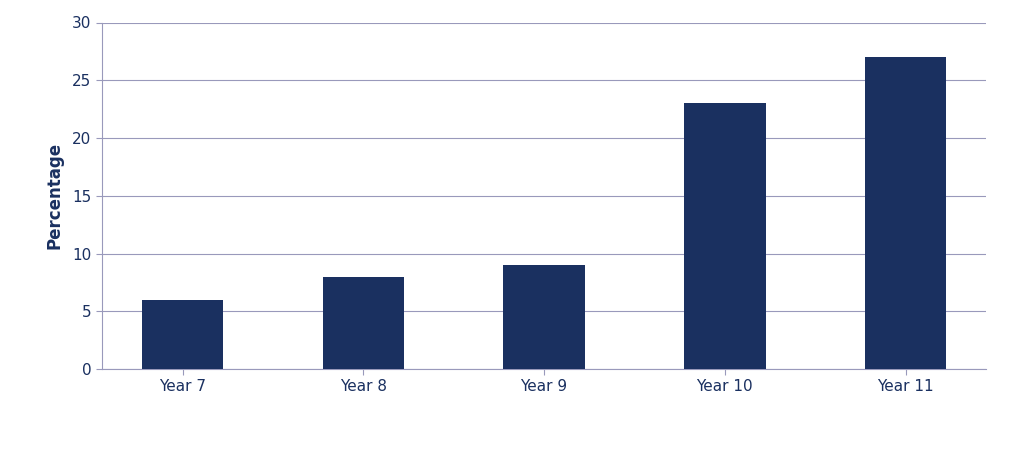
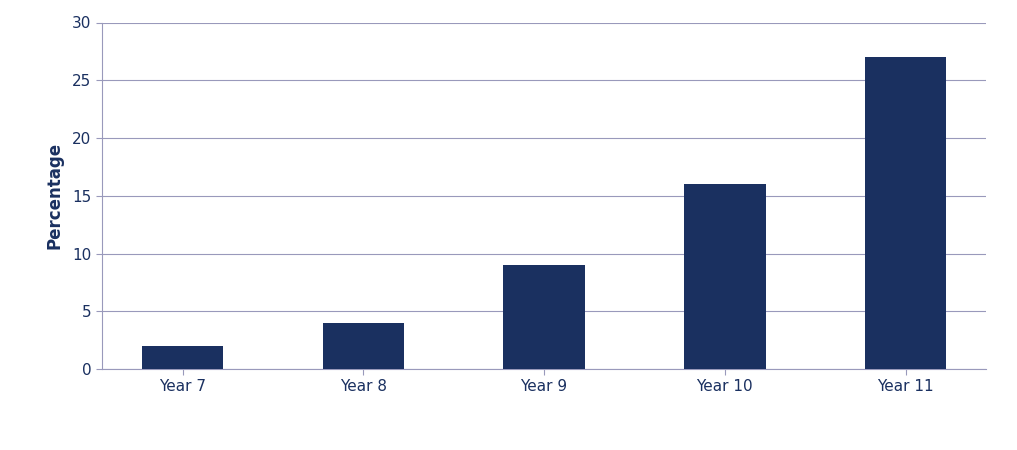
Year 7: 6 -> 2
Year 8: 8 -> 4
Year 10: 23 -> 16
